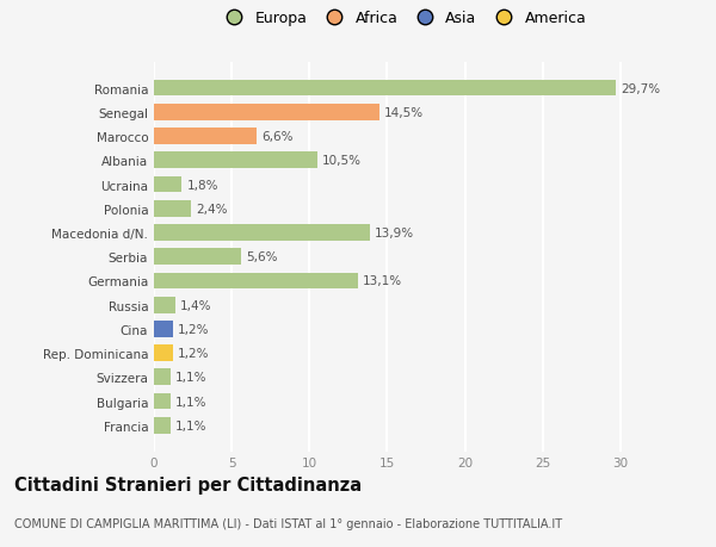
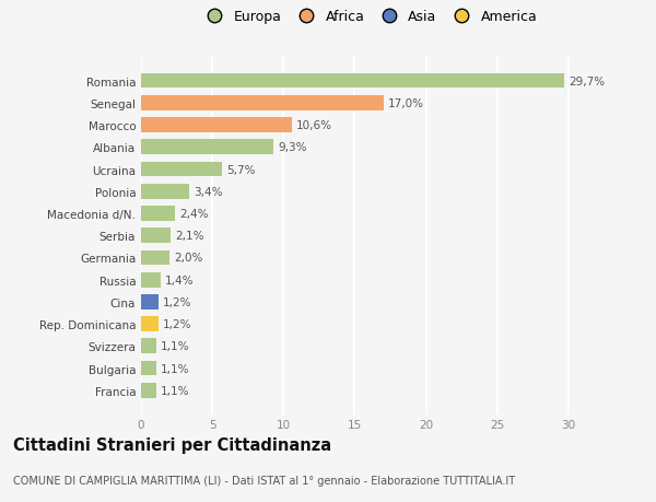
Senegal: 14,5% -> 17,0%
Marocco: 6,6% -> 10,6%
Albania: 10,5% -> 9,3%
Ucraina: 1,8% -> 5,7%
Polonia: 2,4% -> 3,4%
Macedonia d/N.: 13,9% -> 2,4%
Serbia: 5,6% -> 2,1%
Germania: 13,1% -> 2,0%
